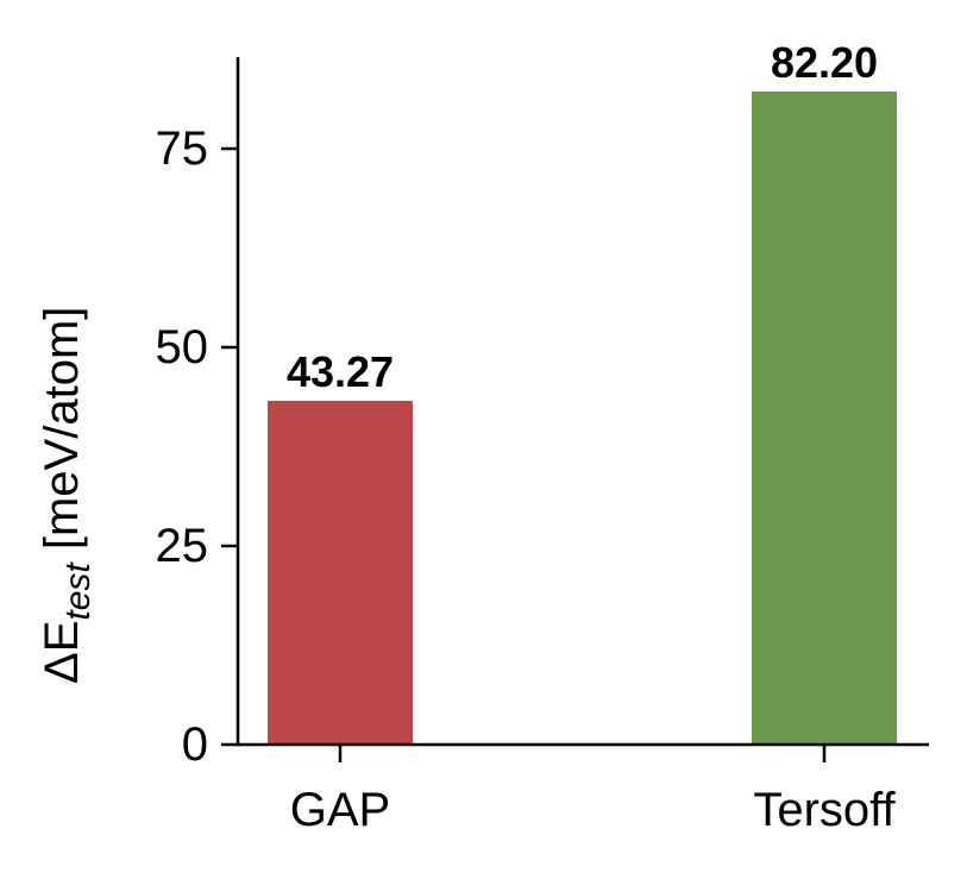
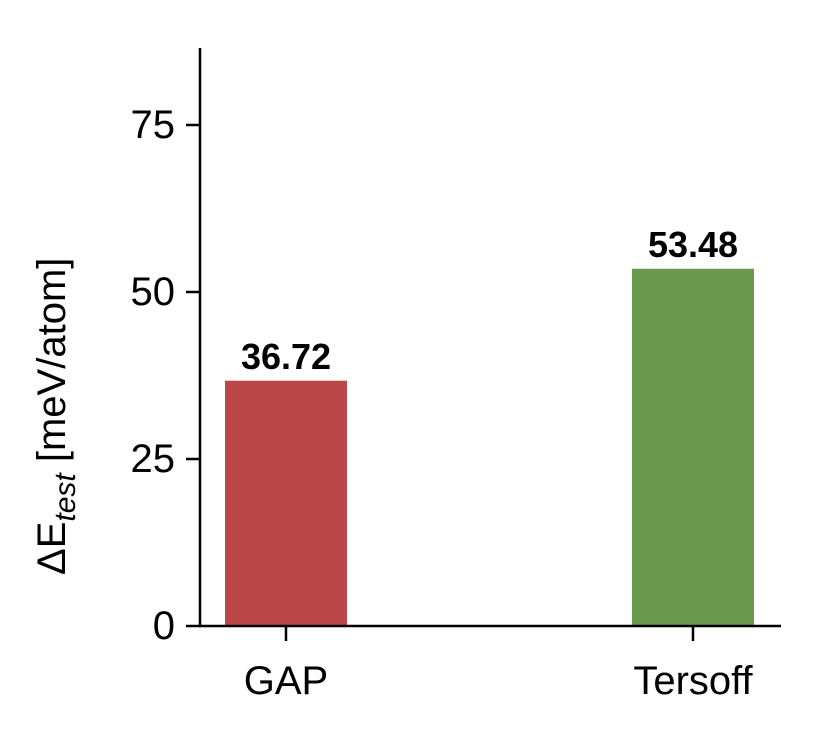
GAP: 43.27 -> 36.72
Tersoff: 82.20 -> 53.48
